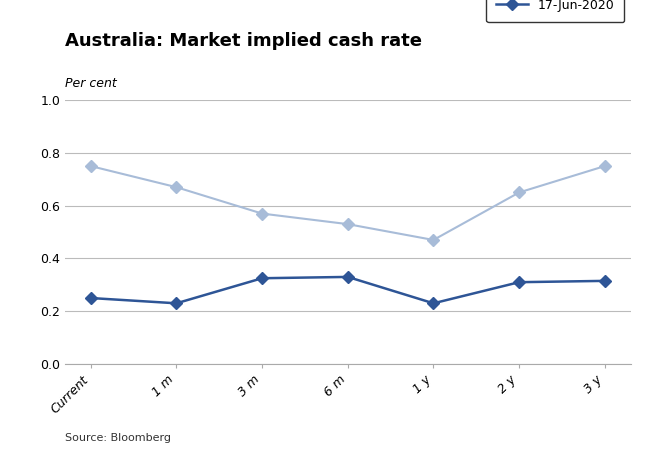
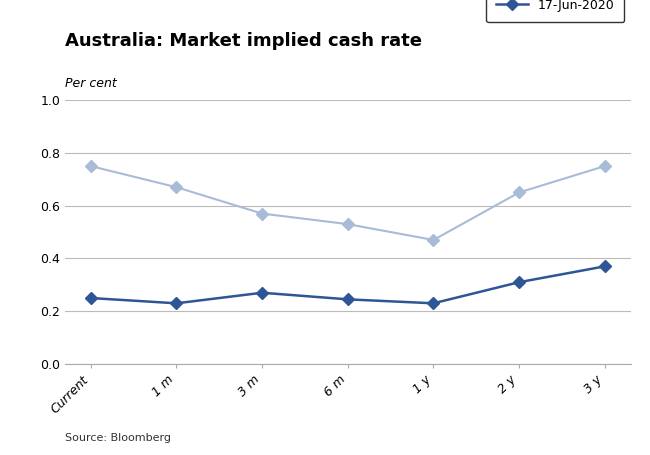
17-Jun-2020/3 m: 0.325 -> 0.270
17-Jun-2020/6 m: 0.330 -> 0.245
17-Jun-2020/3 y: 0.315 -> 0.370
